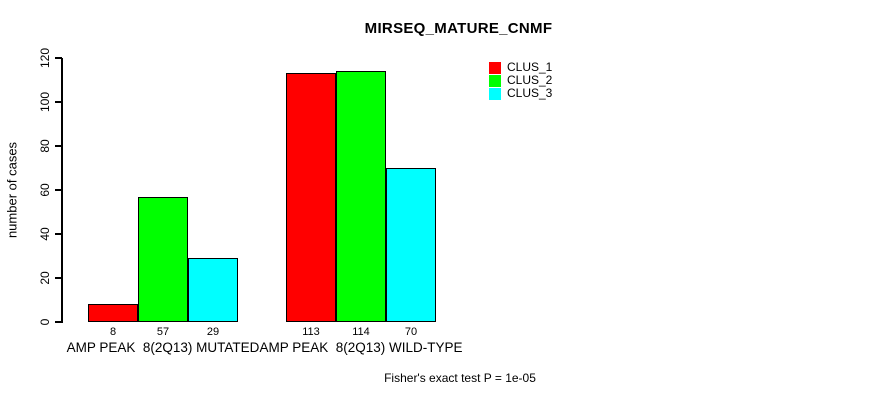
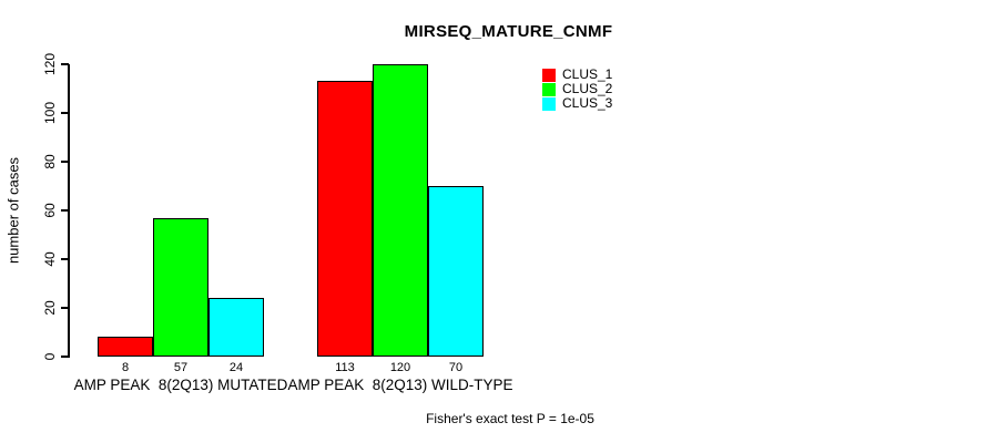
CLUS_3/AMP PEAK 8(2Q13) MUTATED: 29 -> 24
CLUS_2/AMP PEAK 8(2Q13) WILD-TYPE: 114 -> 120
